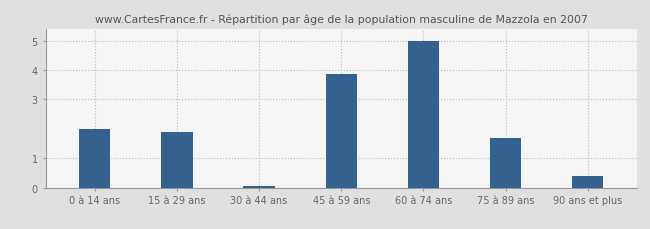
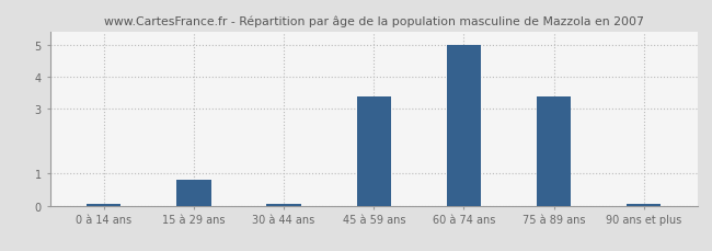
0 à 14 ans: 2.00 -> 0.04
15 à 29 ans: 1.90 -> 0.80
45 à 59 ans: 3.85 -> 3.40
75 à 89 ans: 1.70 -> 3.40
90 ans et plus: 0.40 -> 0.04
